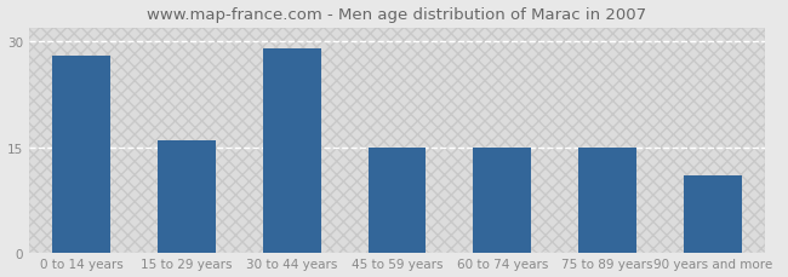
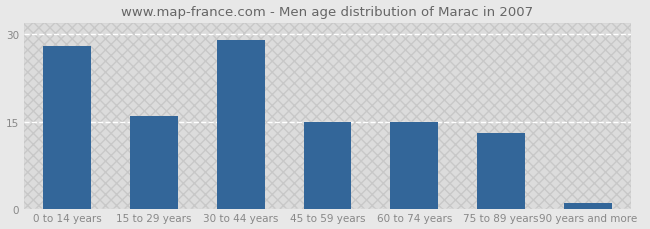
75 to 89 years: 15 -> 13
90 years and more: 11 -> 1
